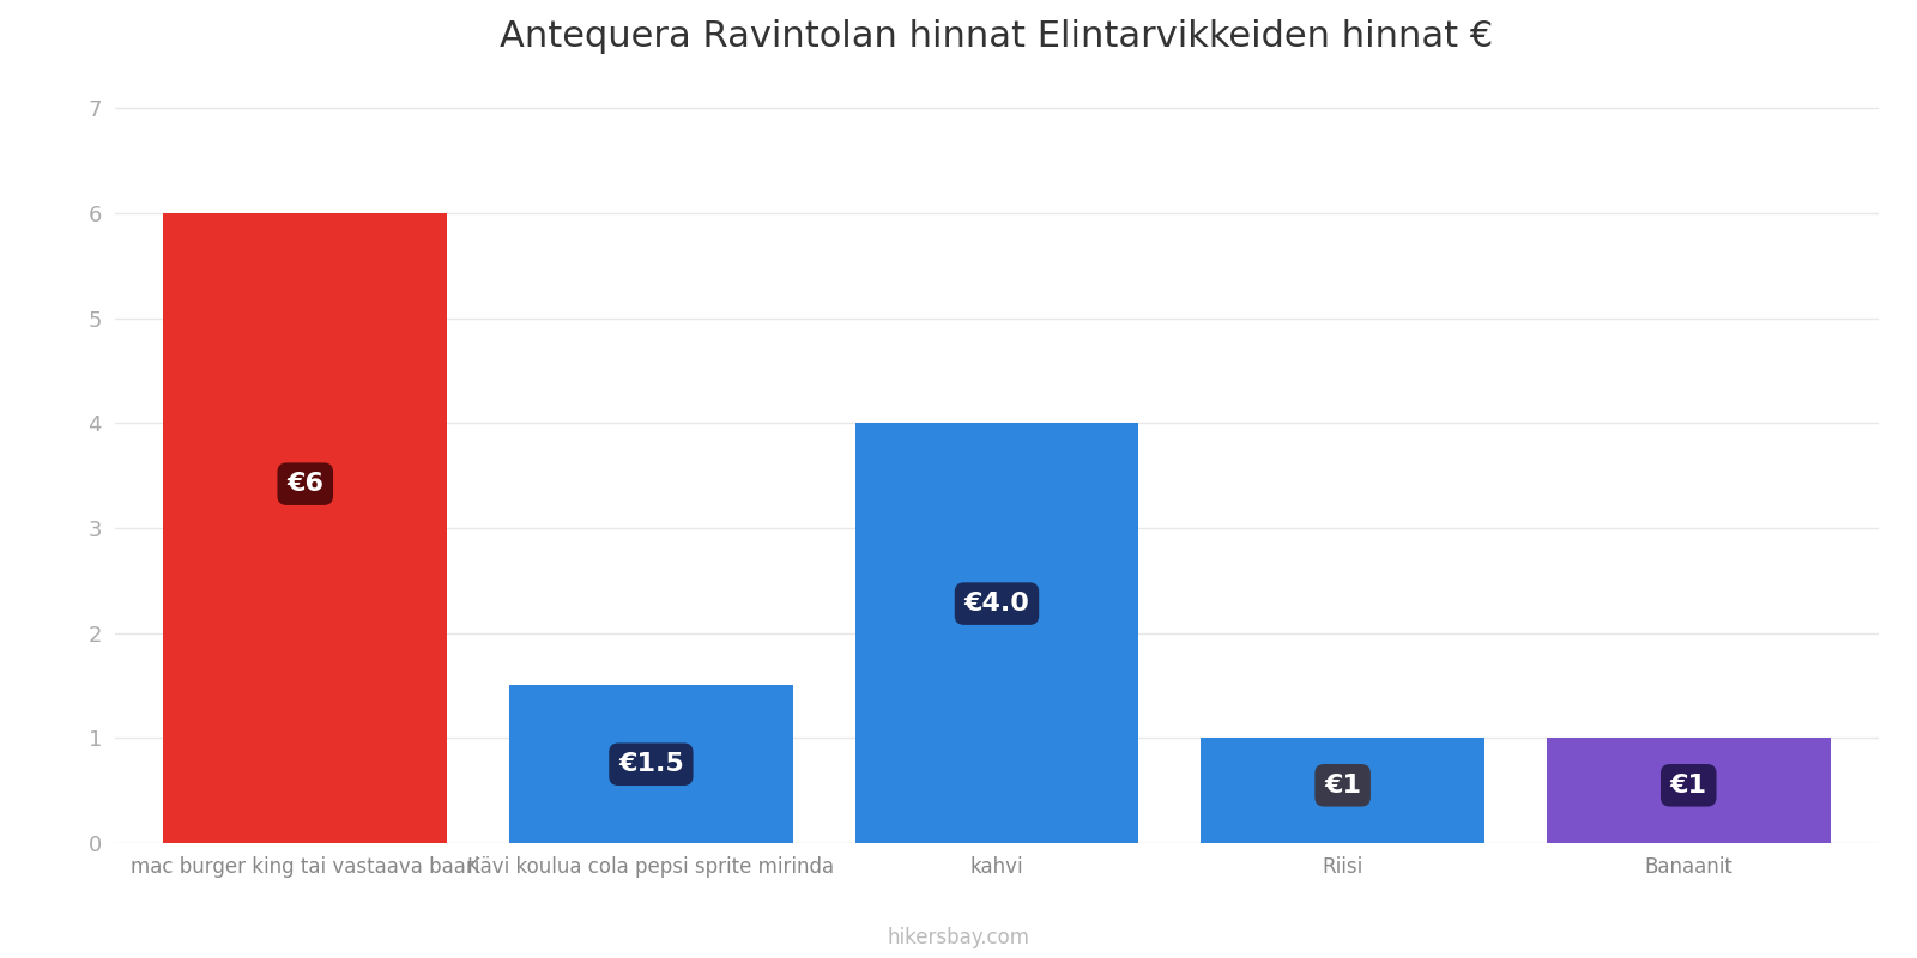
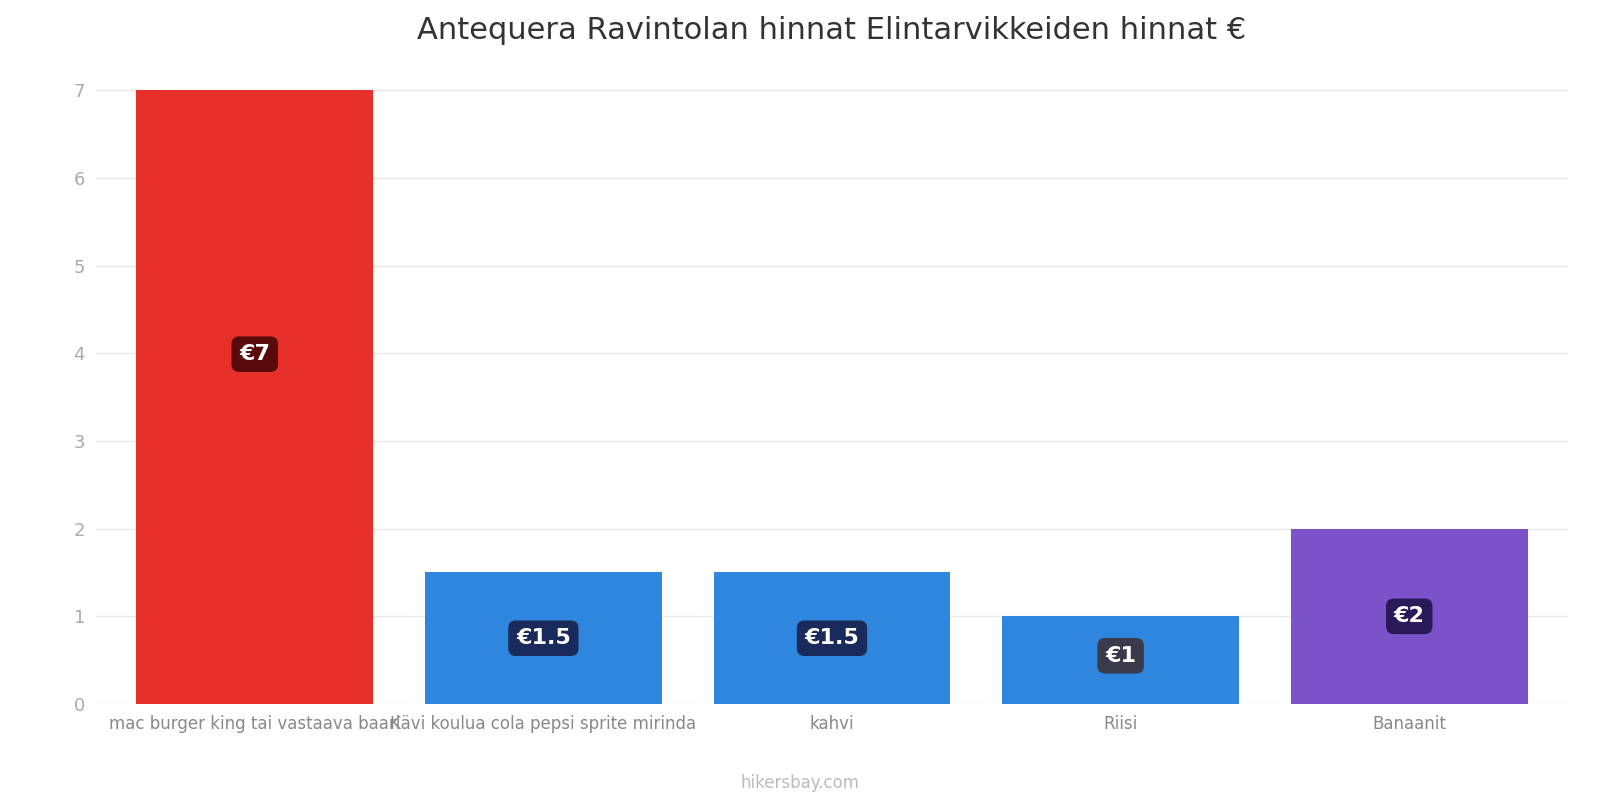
mac burger king tai vastaava baari: €6 -> €7
kahvi: €4.0 -> €1.5
Banaanit: €1 -> €2
